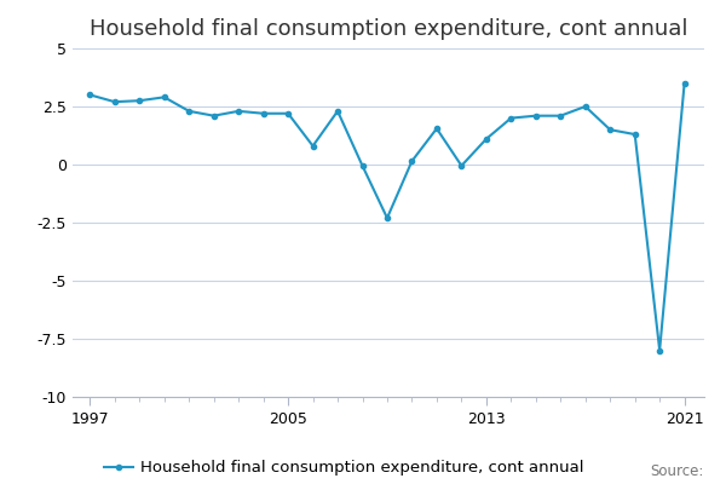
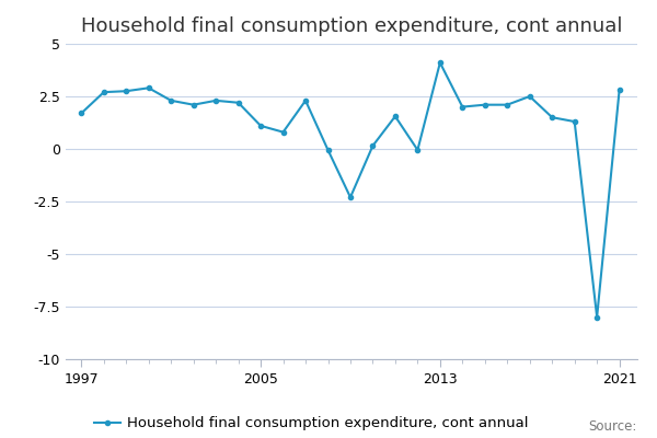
1997: 3.0 -> 1.7
2005: 2.2 -> 1.1
2013: 1.1 -> 4.1
2021: 3.5 -> 2.8
